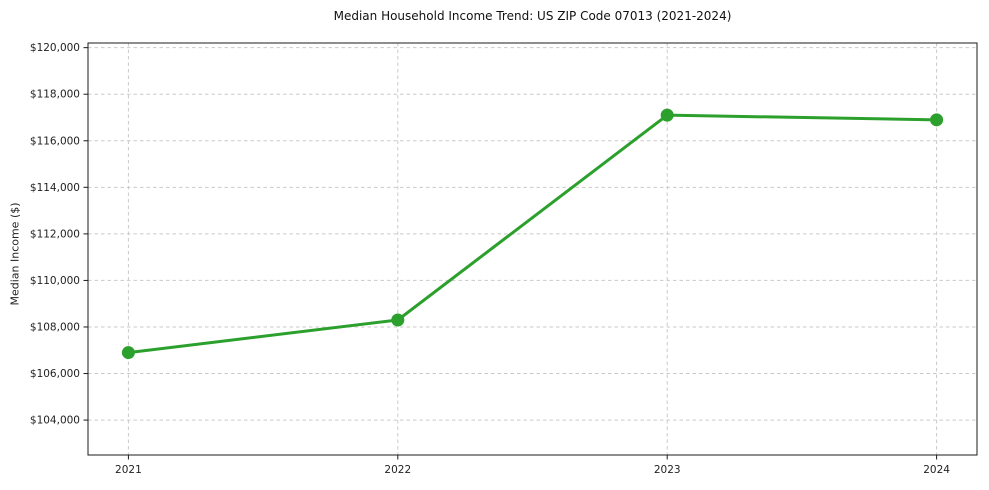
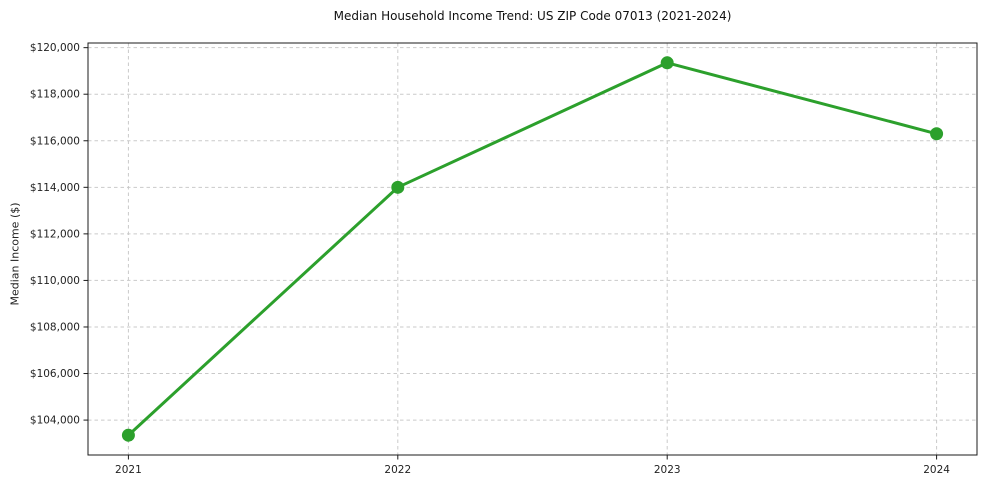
2021: $106900 -> $103400
2022: $108300 -> $114000
2023: $117100 -> $119400
2024: $116900 -> $116300
